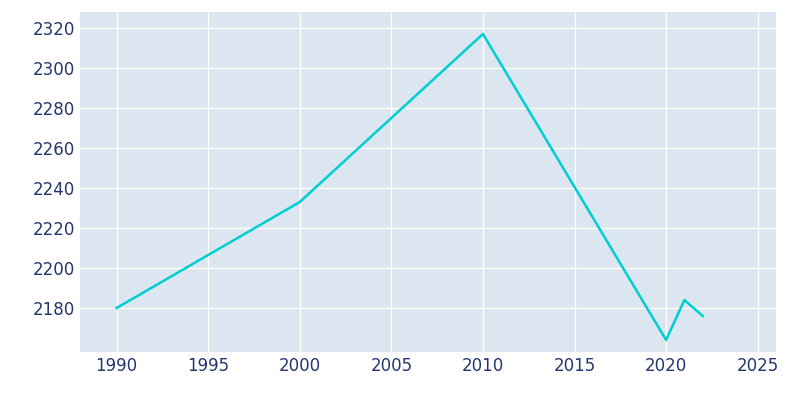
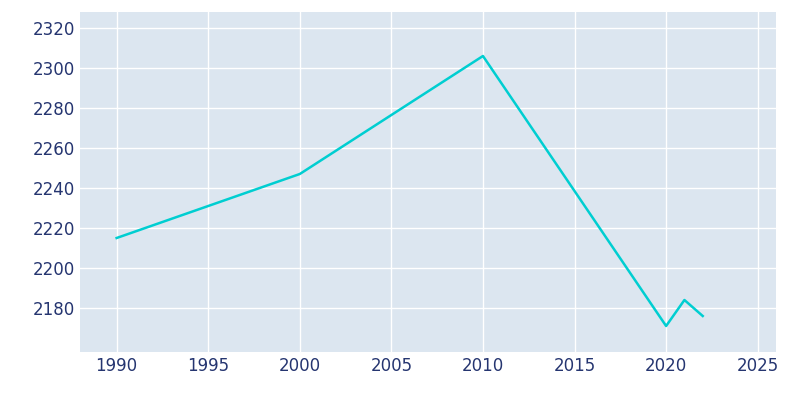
1990: 2180 -> 2215
2000: 2233 -> 2247
2010: 2317 -> 2306
2020: 2164 -> 2171
